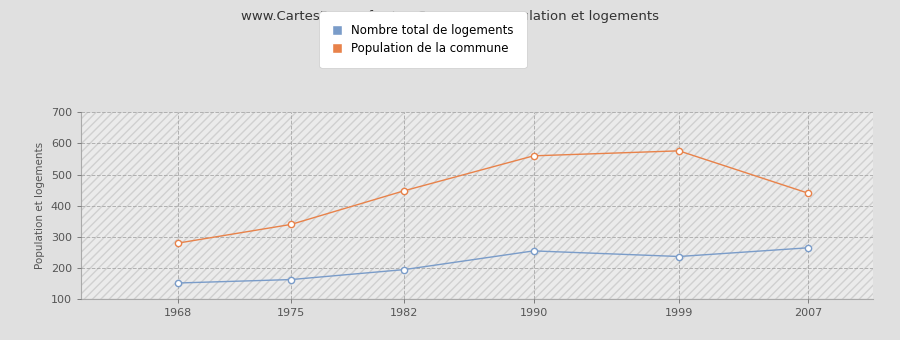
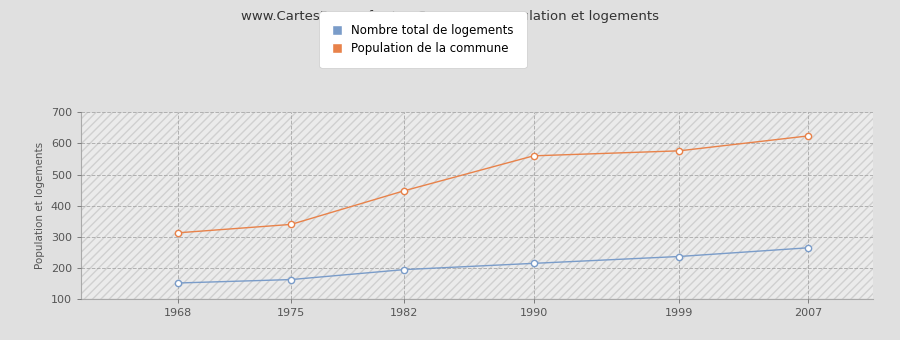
Population de la commune/1968: 280 -> 313
Nombre total de logements/1990: 255 -> 215
Population de la commune/2007: 440 -> 624
